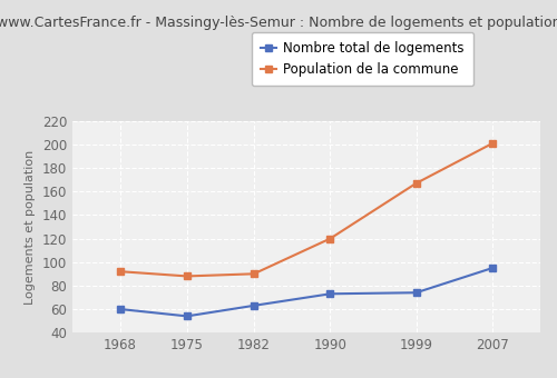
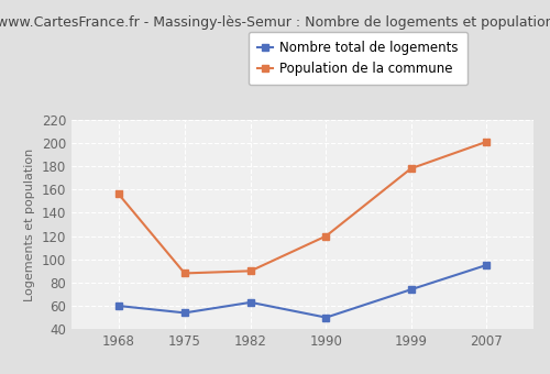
Population de la commune/1968: 92 -> 156
Nombre total de logements/1990: 73 -> 50
Population de la commune/1999: 167 -> 178
